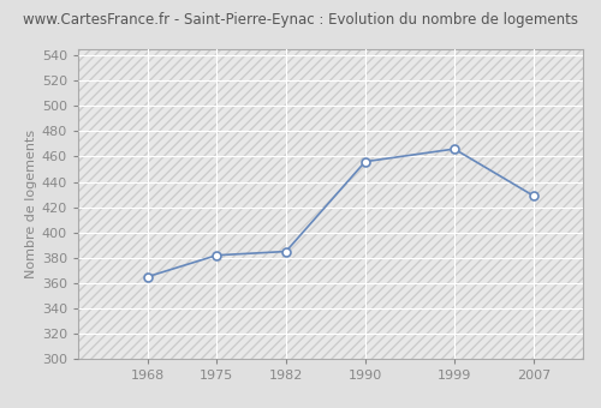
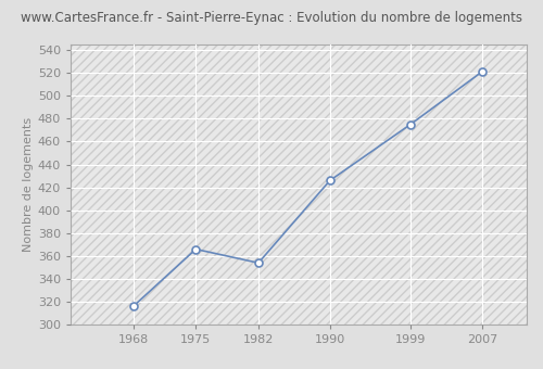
1968: 365 -> 316
1975: 382 -> 366
1982: 385 -> 354
1990: 456 -> 426
1999: 466 -> 475
2007: 429 -> 521
